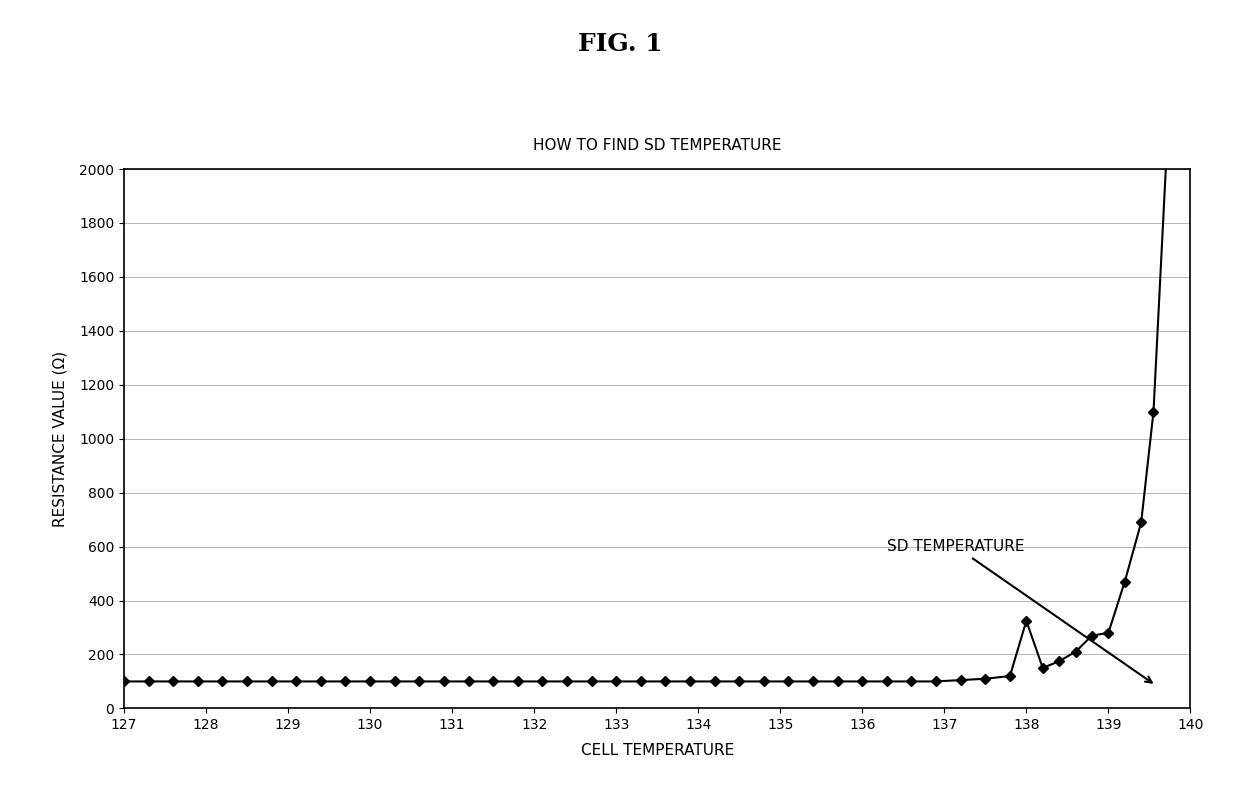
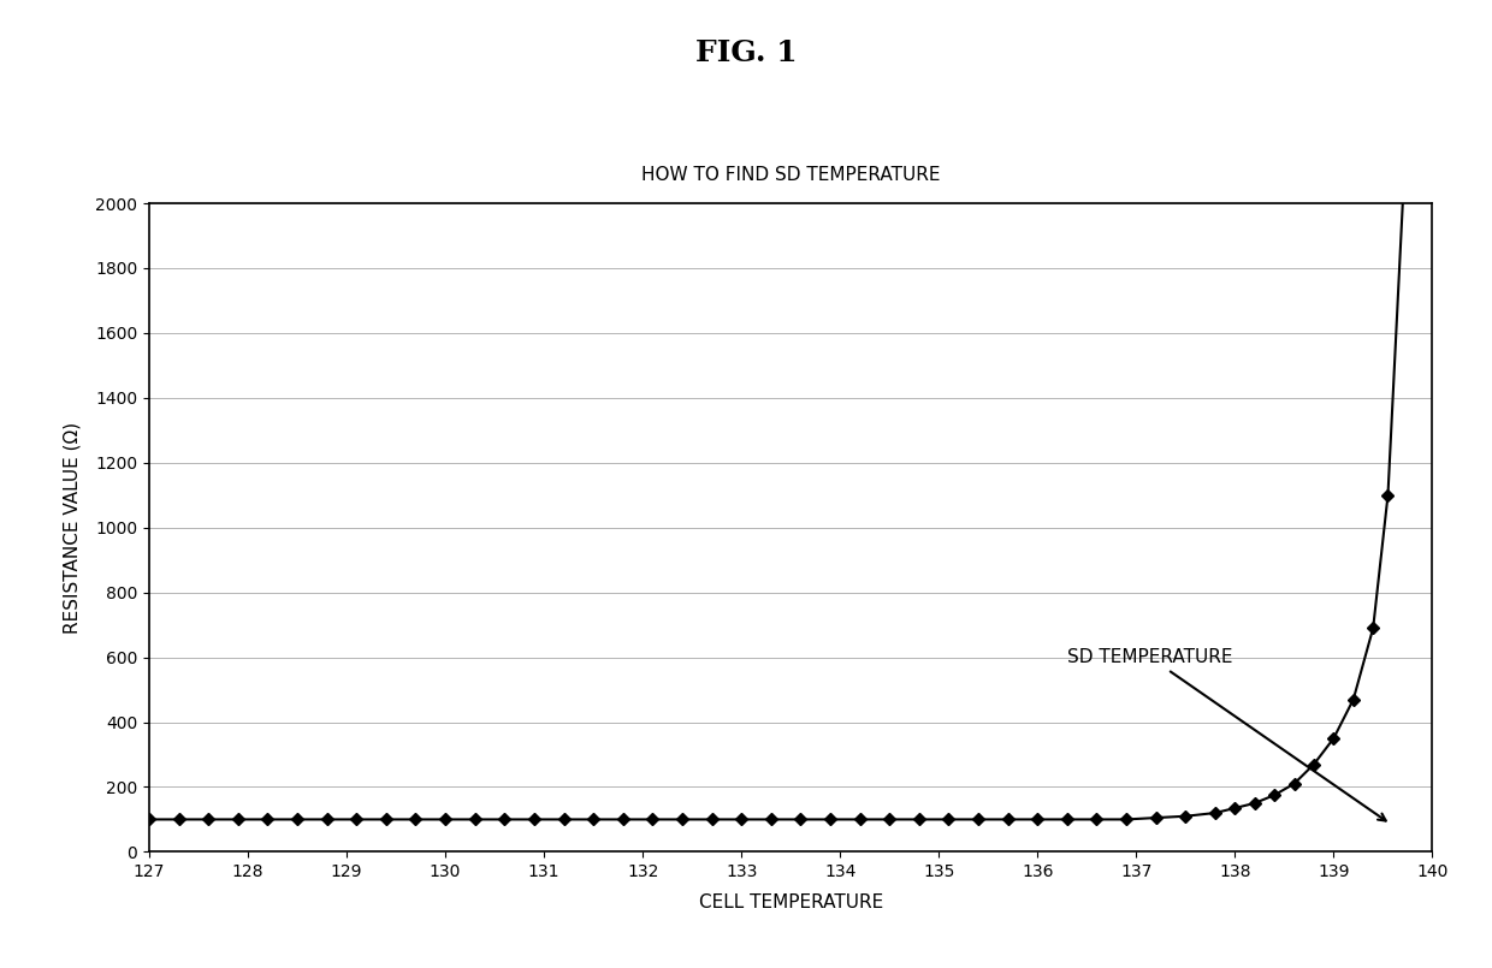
138: 325 -> 135
139: 280 -> 350
